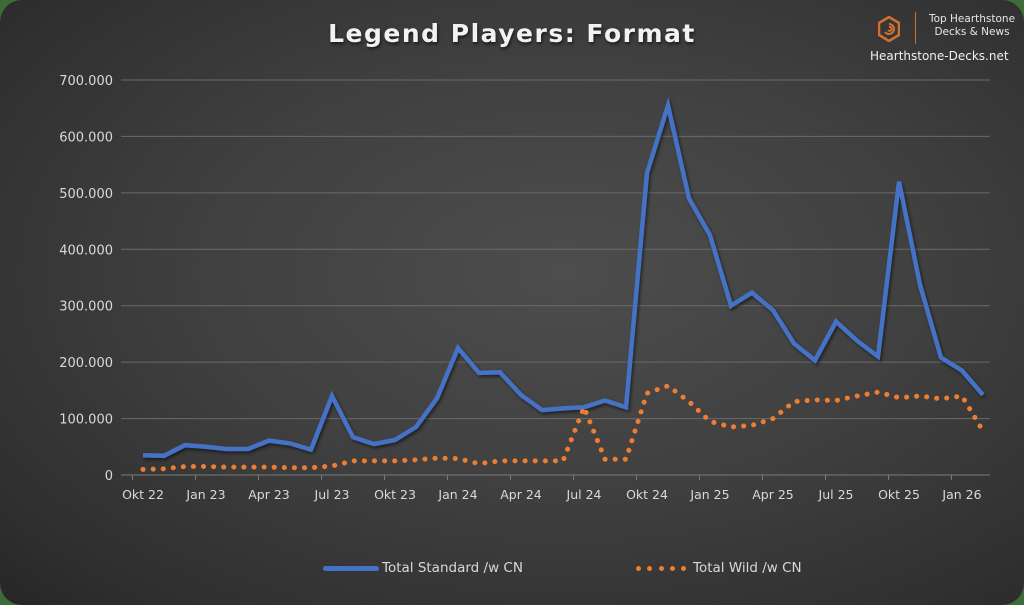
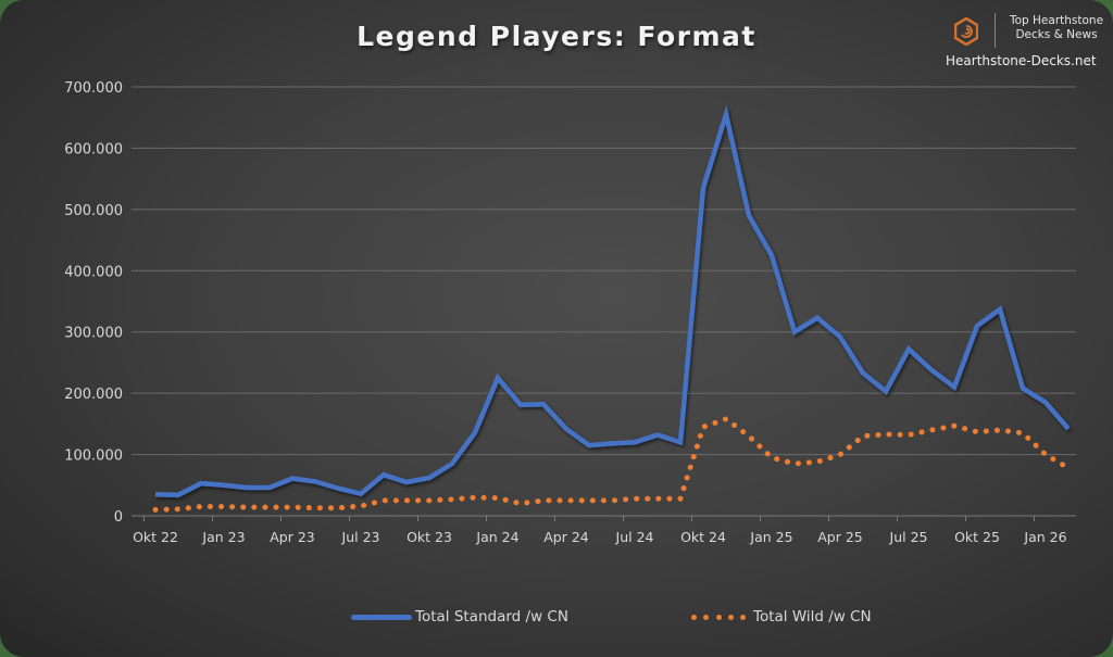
Total Standard /w CN/Jul 23: 140000 -> 40000
Total Wild /w CN/Jul 24: 120000 -> 30000
Total Standard /w CN/Okt 25: 520000 -> 310000
Total Wild /w CN/Jan 26: 140000 -> 100000
